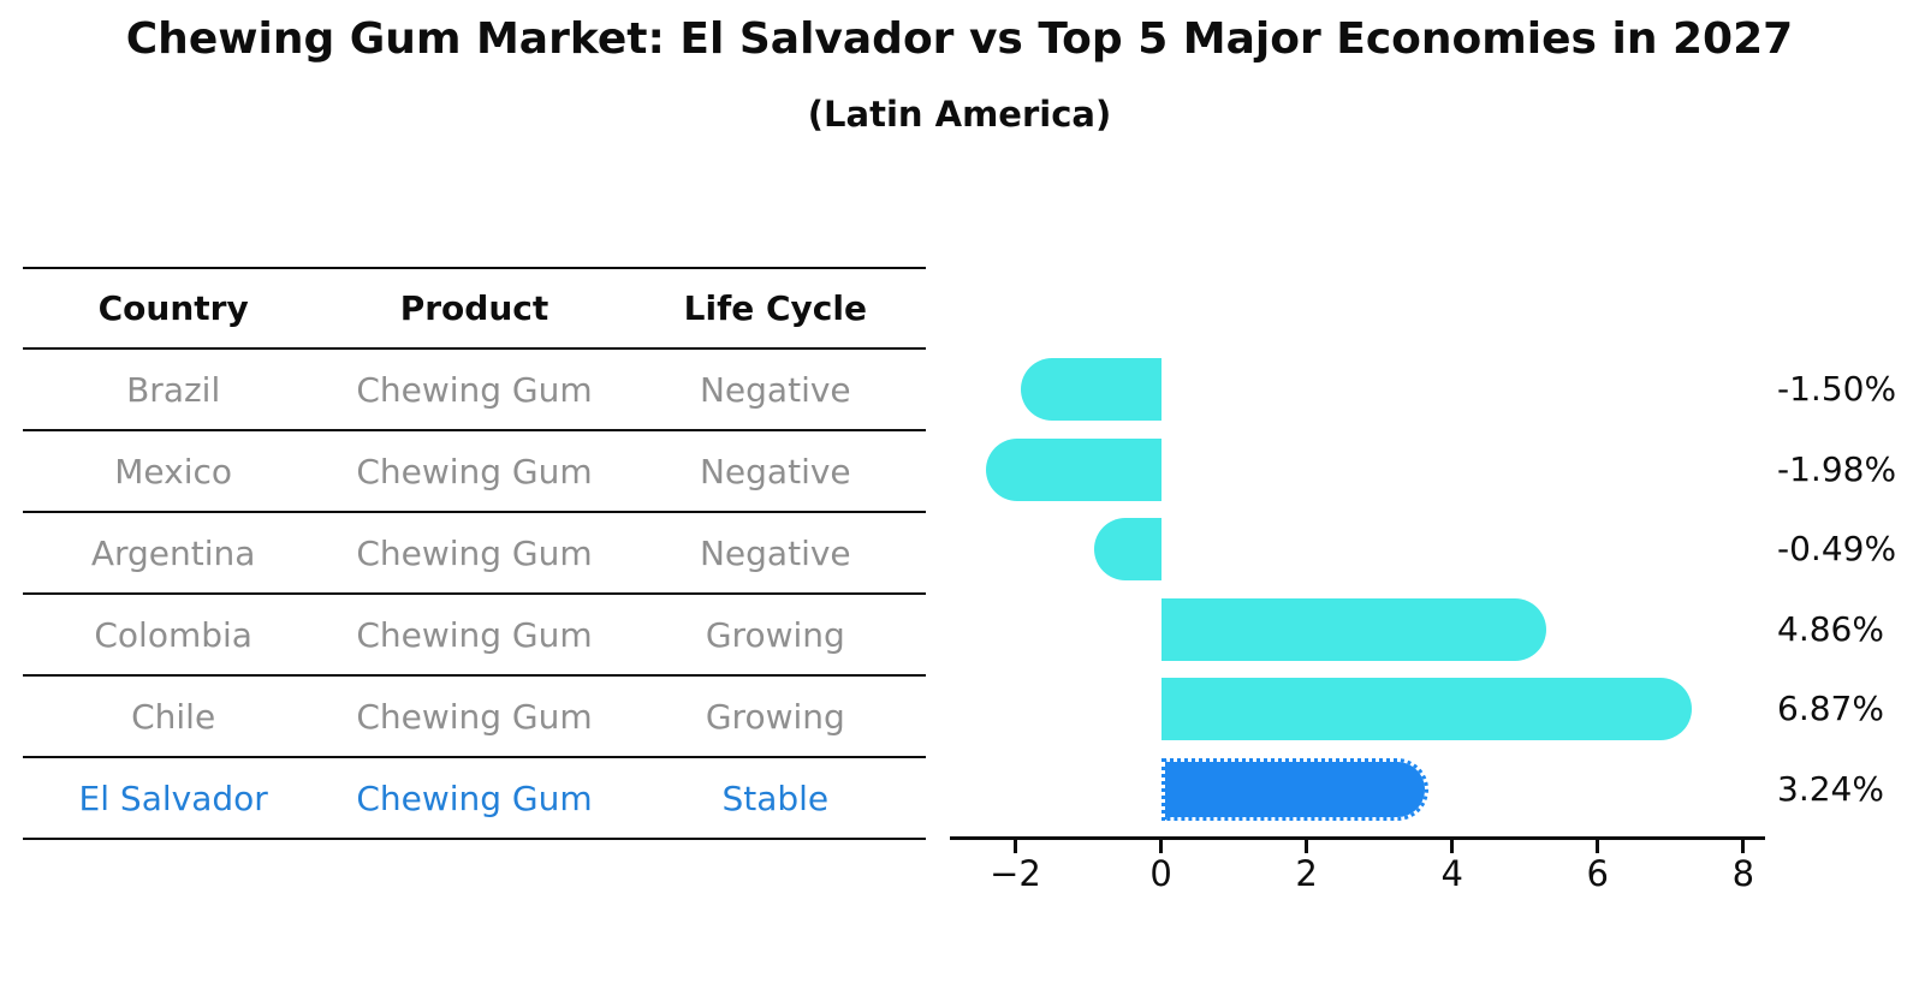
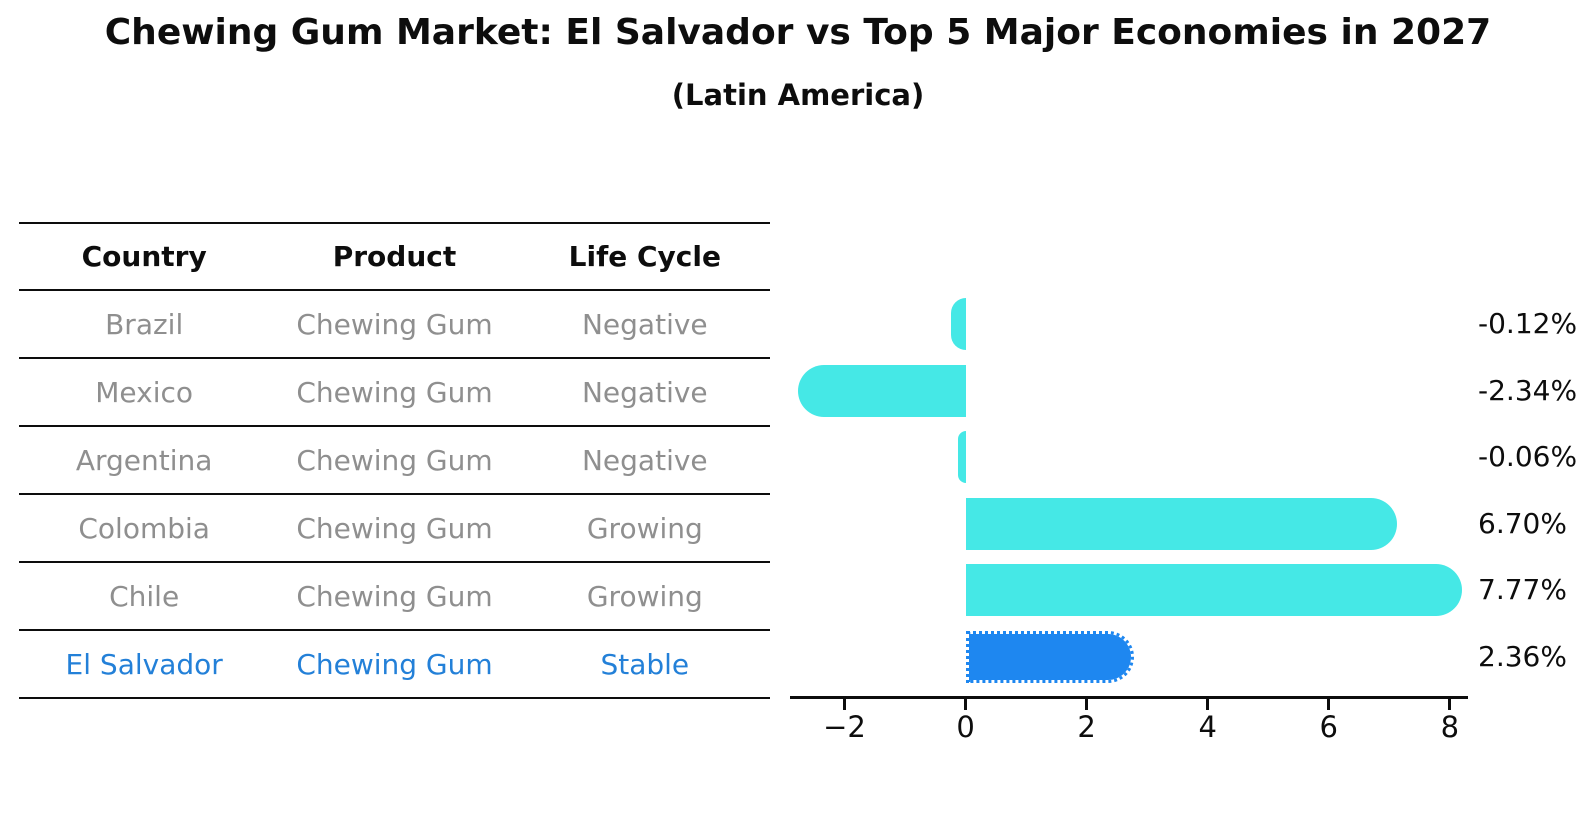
Brazil: -1.50% -> -0.12%
Mexico: -1.98% -> -2.34%
Argentina: -0.49% -> -0.06%
Colombia: 4.86% -> 6.70%
Chile: 6.87% -> 7.77%
El Salvador: 3.24% -> 2.36%
